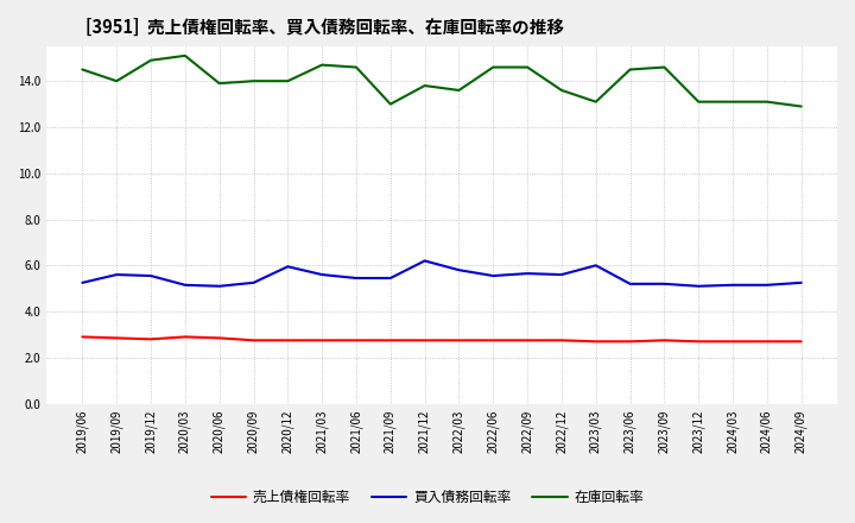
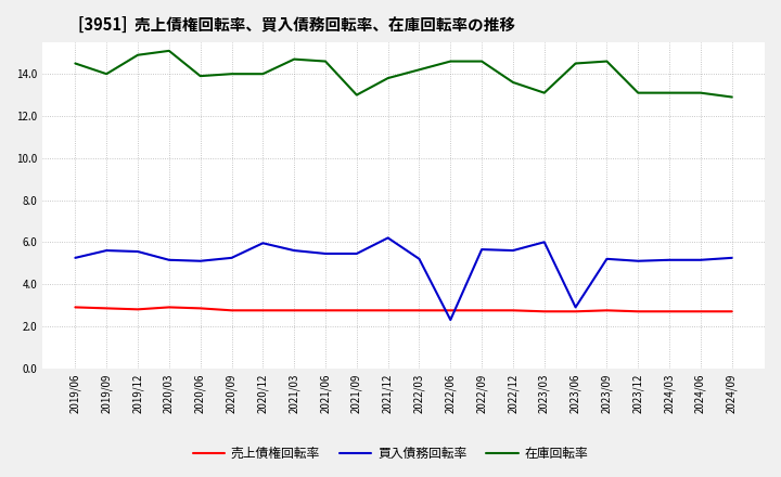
買入債務回転率/2022/03: 5.8 -> 5.2
在庫回転率/2022/03: 13.6 -> 14.2
買入債務回転率/2022/06: 5.5 -> 2.3
買入債務回転率/2023/06: 5.2 -> 2.9
